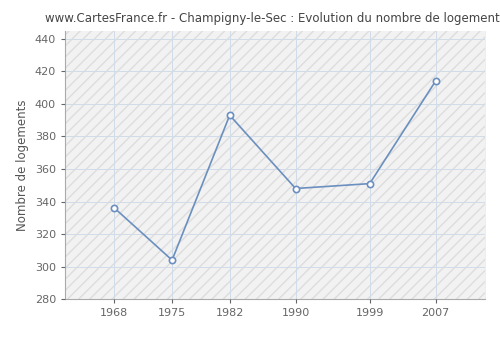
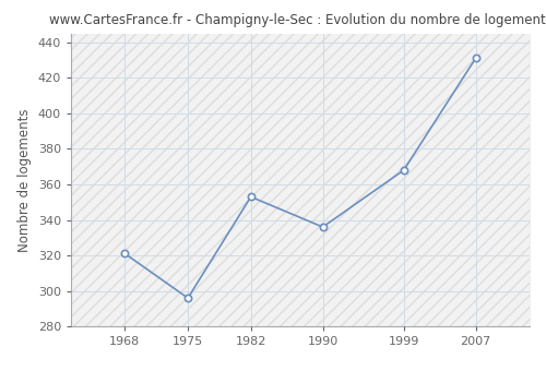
1968: 336 -> 321
1975: 304 -> 296
1982: 393 -> 353
1990: 348 -> 336
1999: 351 -> 368
2007: 414 -> 431
